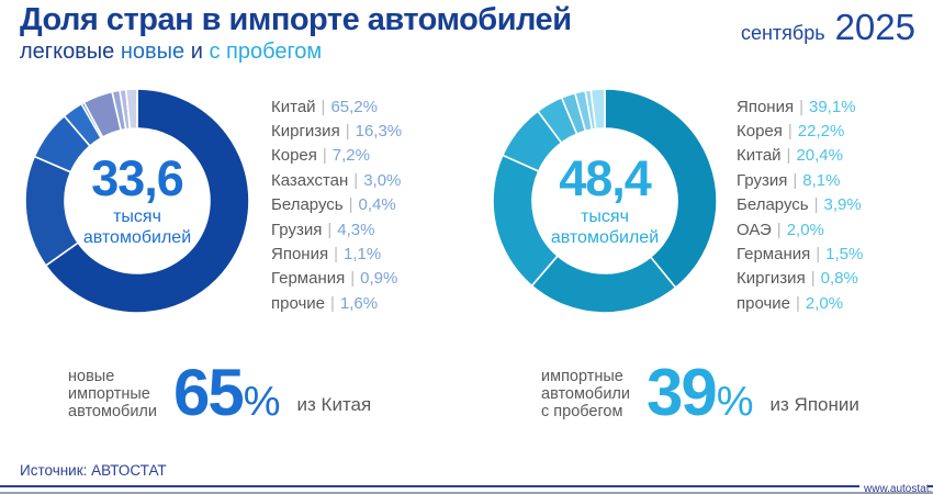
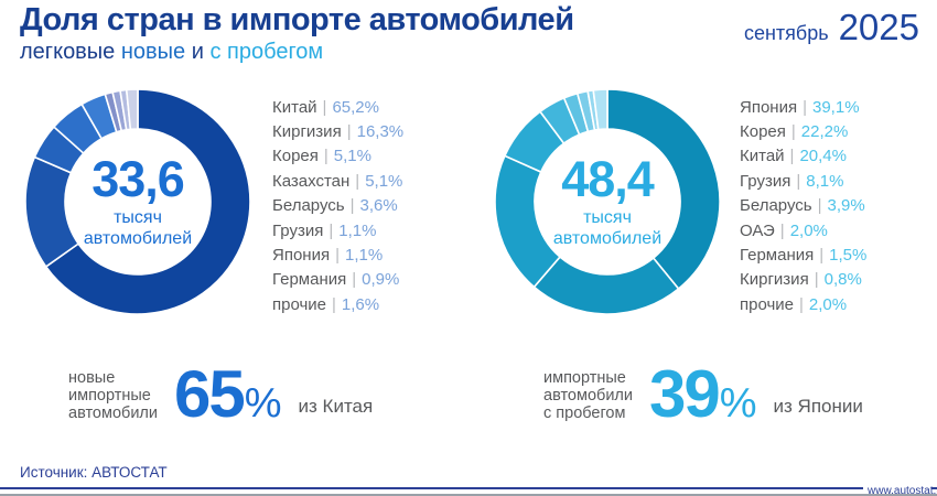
легковые новые/Корея: 7,2% -> 5,1%
легковые новые/Казахстан: 3,0% -> 5,1%
легковые новые/Беларусь: 0,4% -> 3,6%
легковые новые/Грузия: 4,3% -> 1,1%
